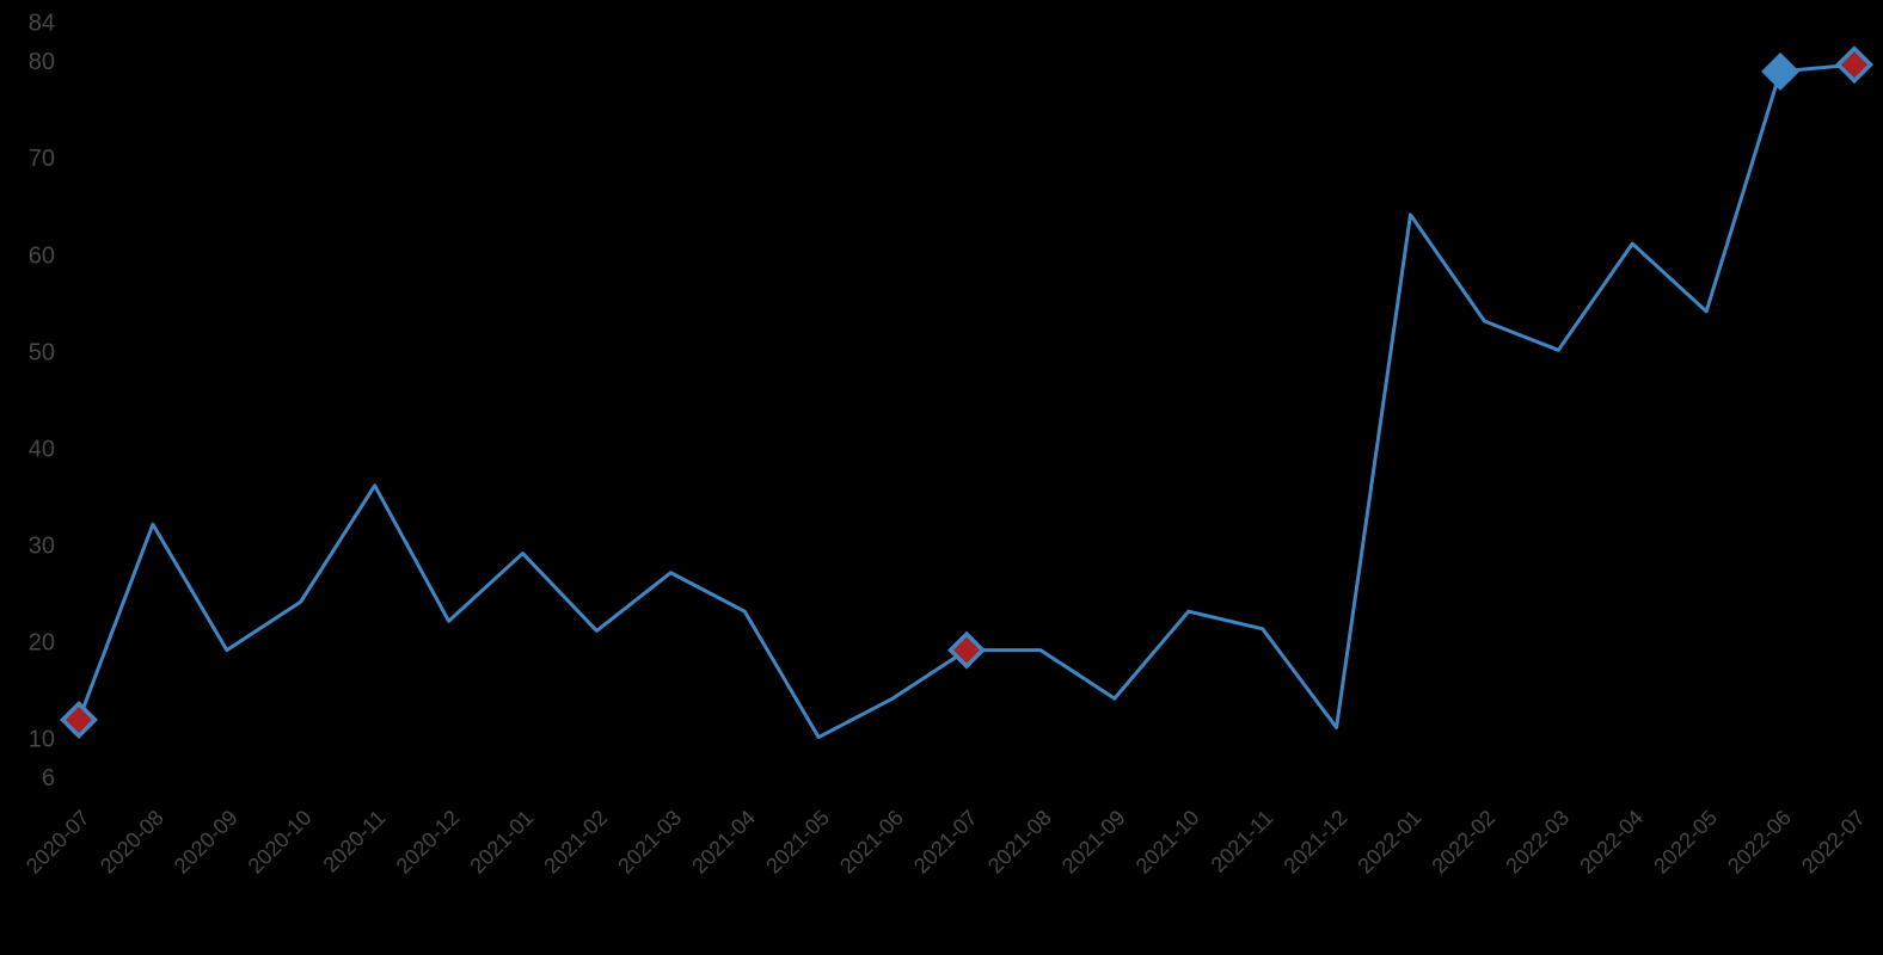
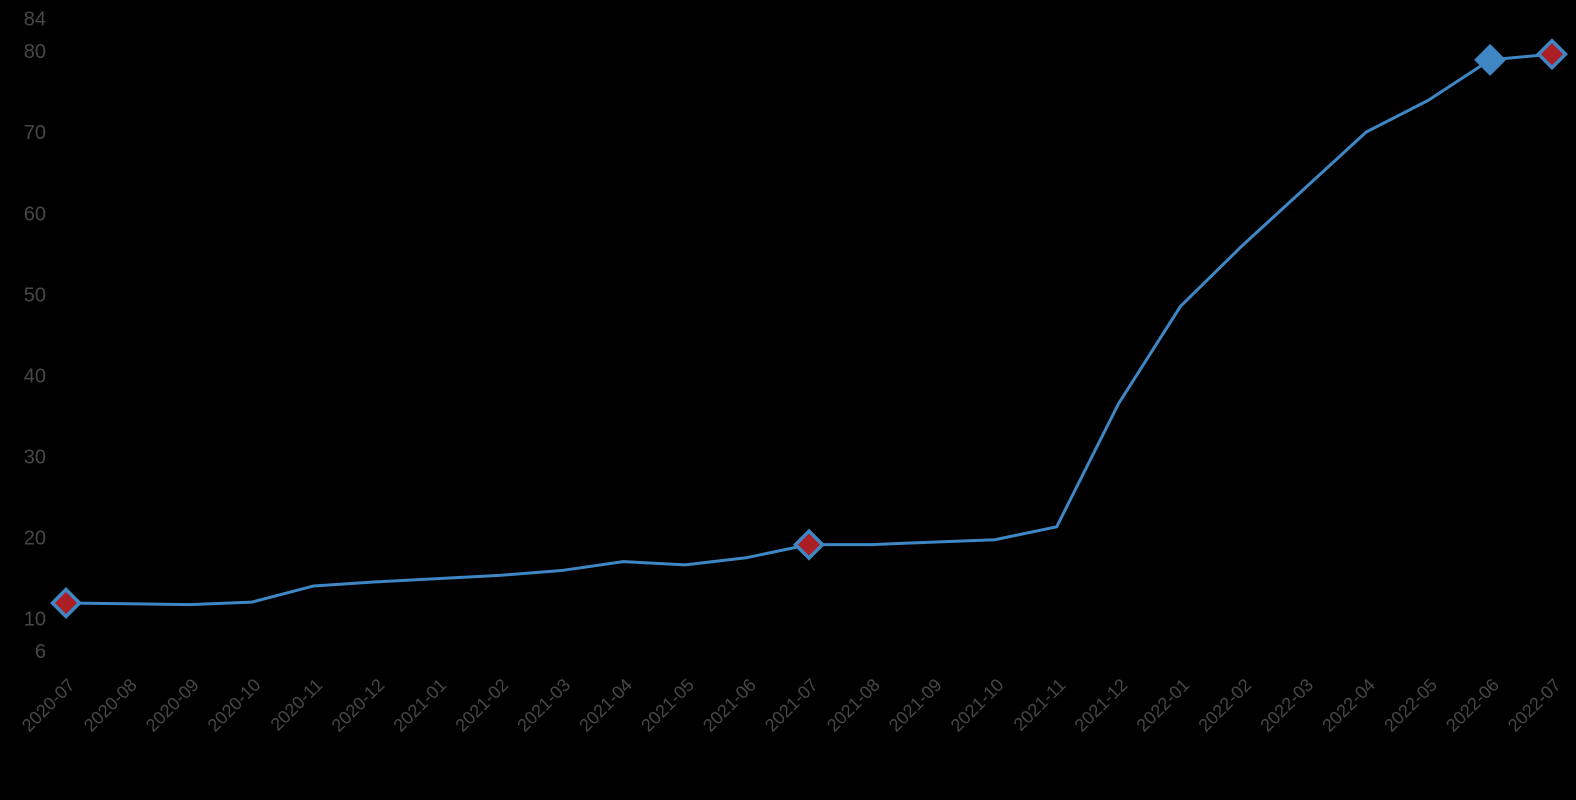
2020-08: 32 -> 12
2020-09: 19 -> 12
2020-10: 24 -> 12
2020-11: 36 -> 14
2020-12: 22 -> 14
2021-01: 29 -> 15
2021-02: 21 -> 15
2021-03: 27 -> 16
2021-04: 23 -> 17
2021-05: 10 -> 16
2021-06: 14 -> 17
2021-09: 14 -> 19
2021-10: 23 -> 20
2021-12: 11 -> 36
2022-01: 64 -> 48
2022-02: 53 -> 56
2022-03: 50 -> 63
2022-04: 61 -> 70
2022-05: 54 -> 74
